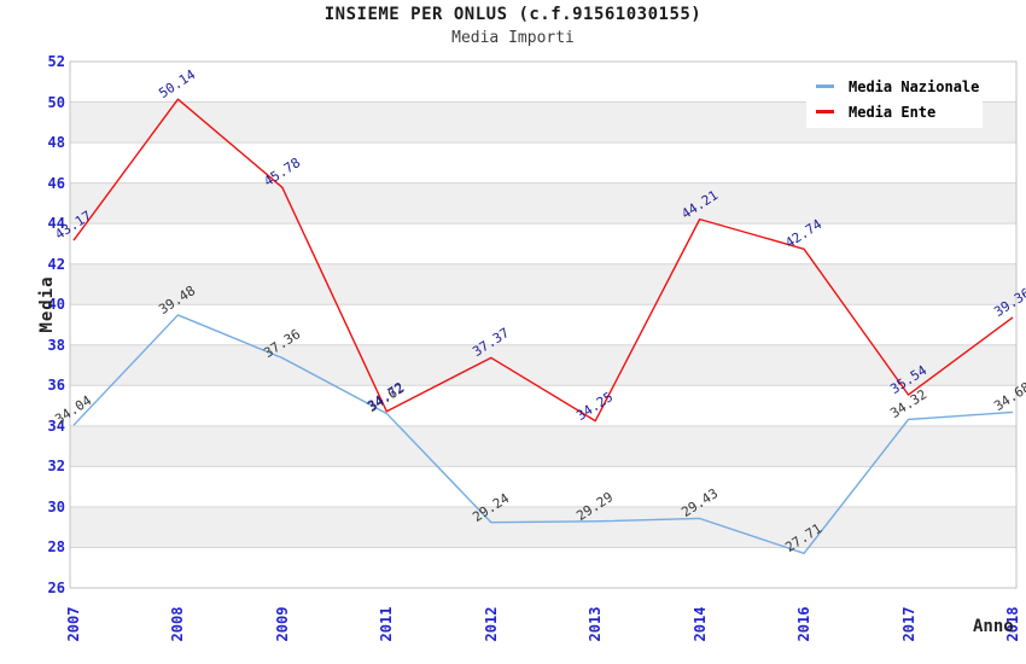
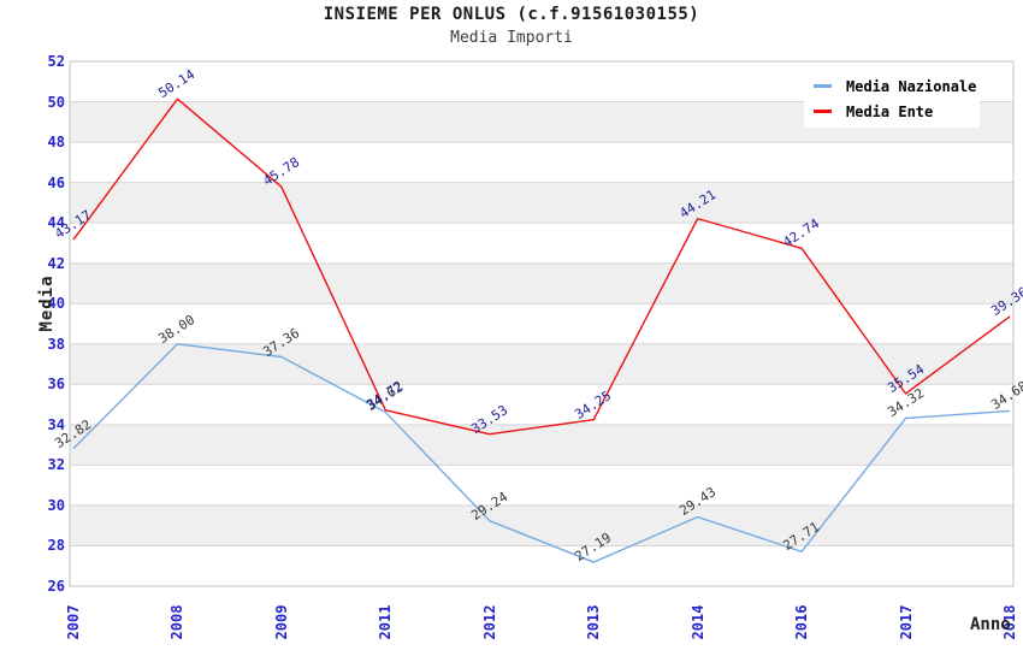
Media Nazionale/2007: 34.04 -> 32.82
Media Nazionale/2008: 39.48 -> 38.00
Media Ente/2012: 37.37 -> 33.53
Media Nazionale/2013: 29.29 -> 27.19
